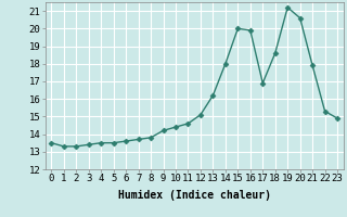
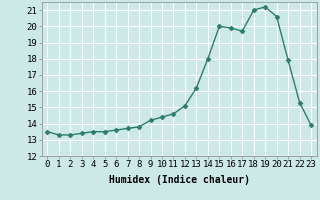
17: 16.9 -> 19.7
18: 18.6 -> 21.0
23: 14.9 -> 13.9
